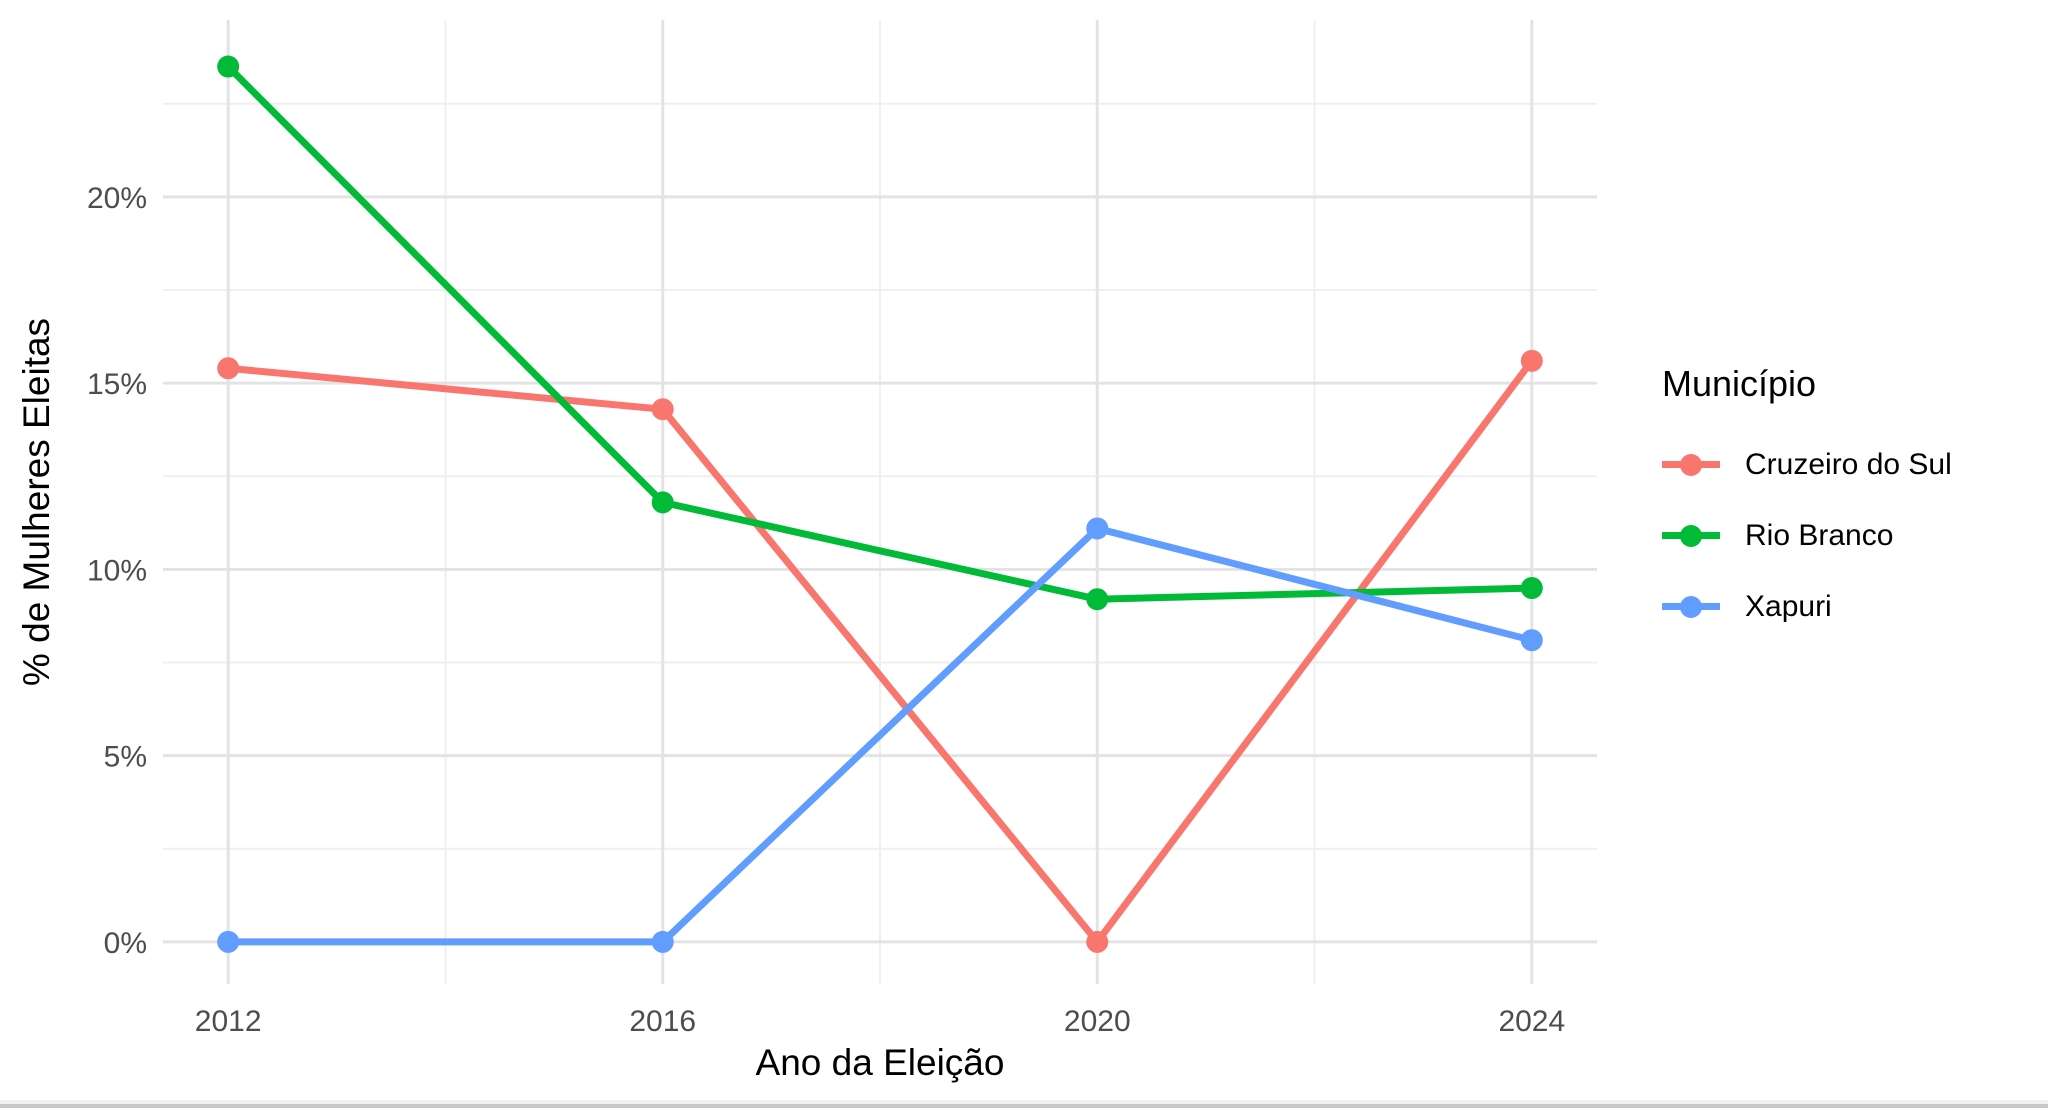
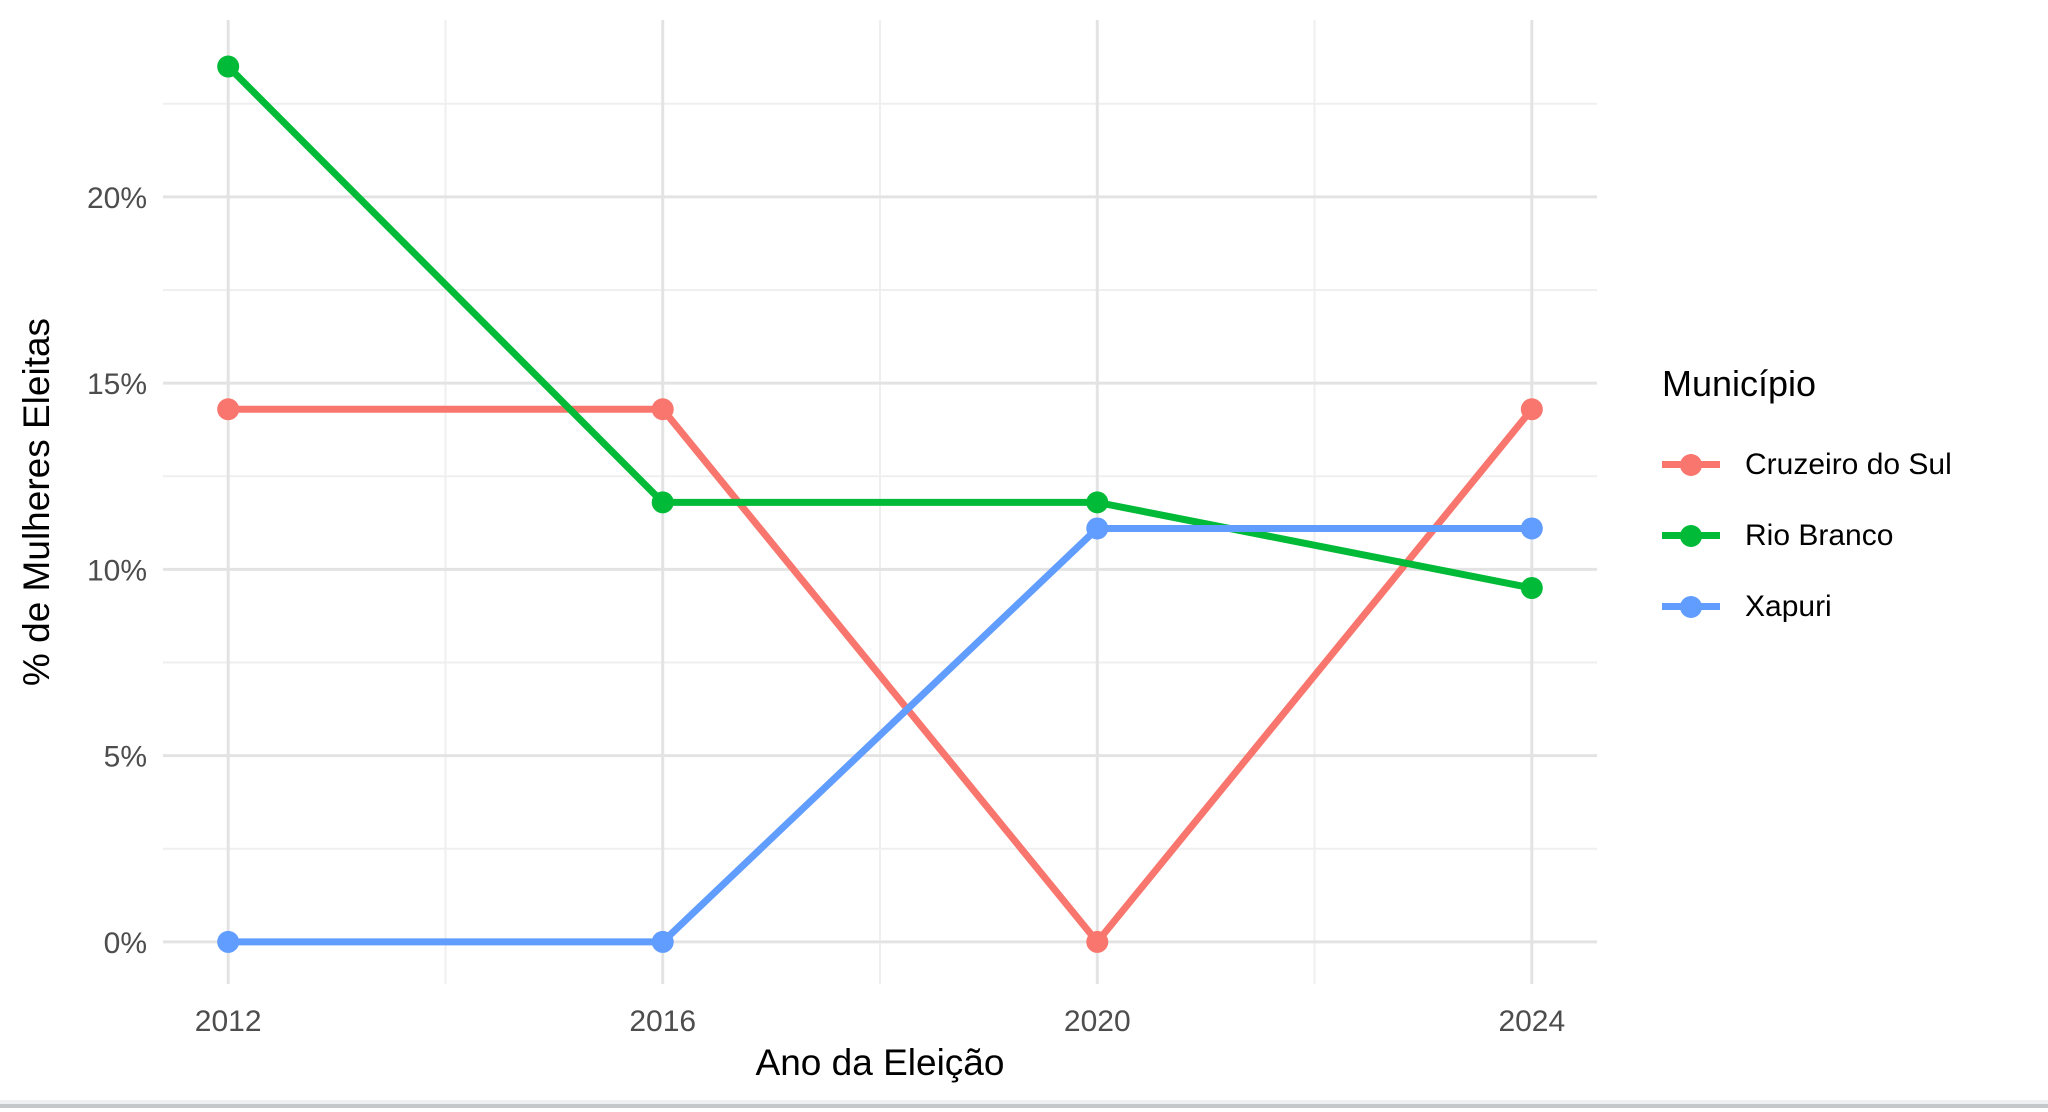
Cruzeiro do Sul/2012: 15.4% -> 14.3%
Rio Branco/2020: 9.2% -> 11.8%
Cruzeiro do Sul/2024: 15.6% -> 14.3%
Xapuri/2024: 8.1% -> 11.1%
